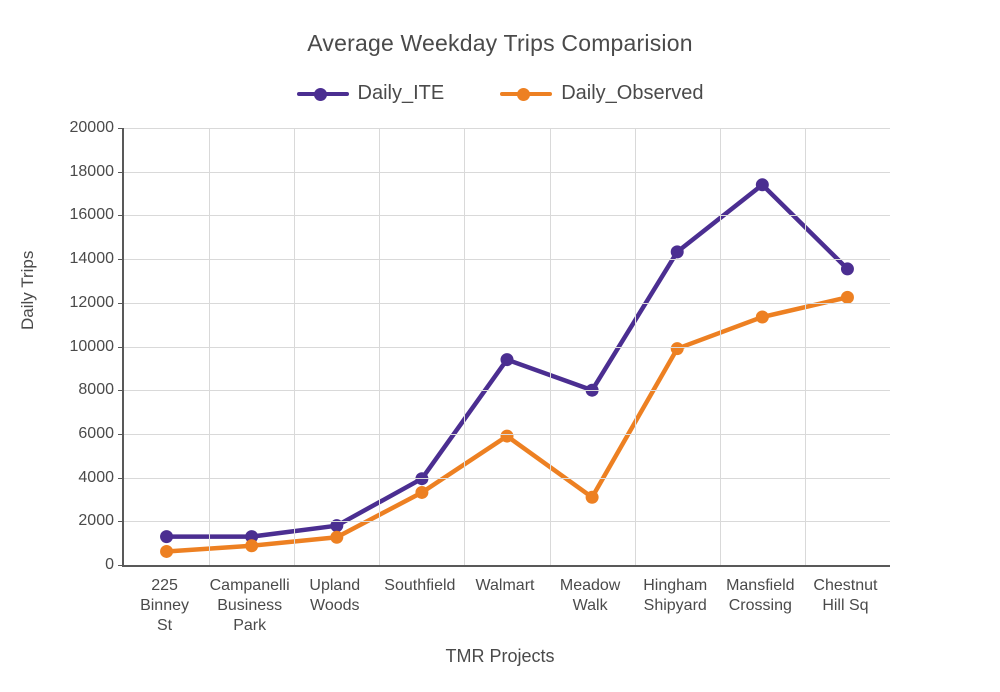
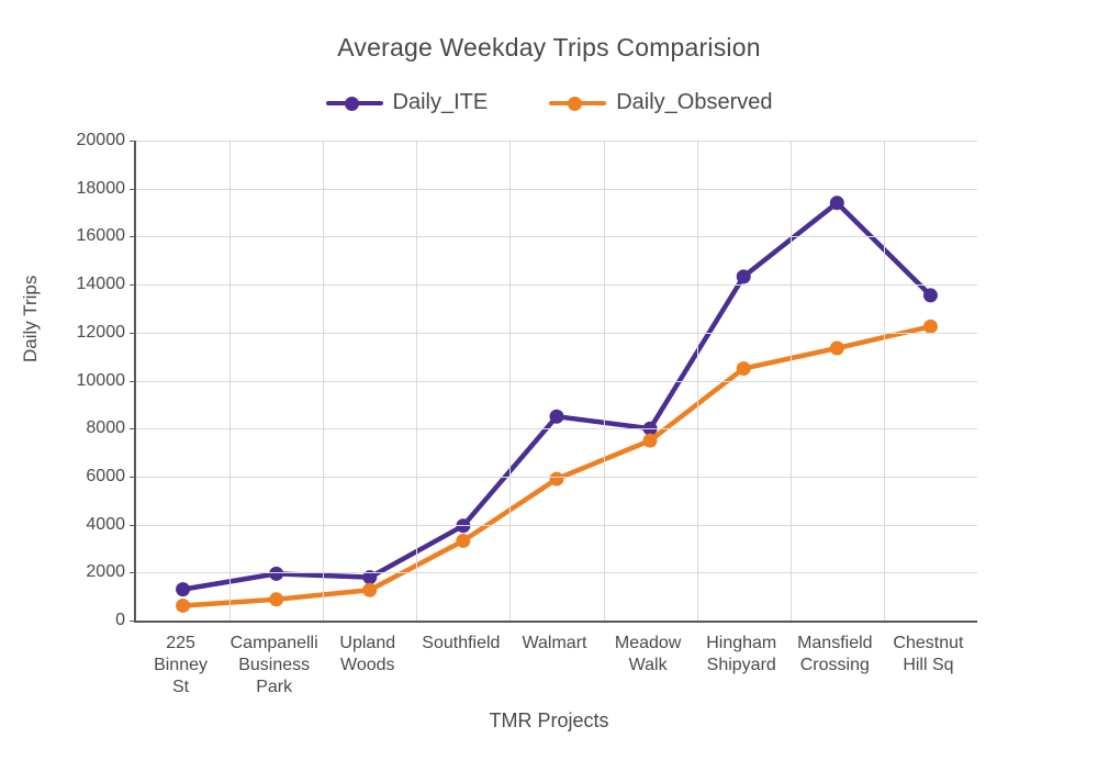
Daily_ITE/Campanelli Business Park: 1300 -> 2000
Daily_ITE/Walmart: 9400 -> 8500
Daily_Observed/Meadow Walk: 3100 -> 7500
Daily_Observed/Hingham Shipyard: 9900 -> 10500
